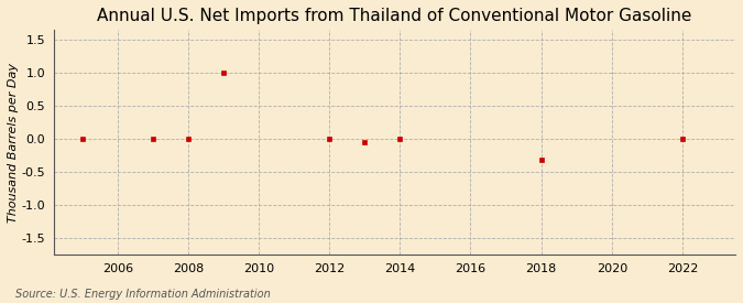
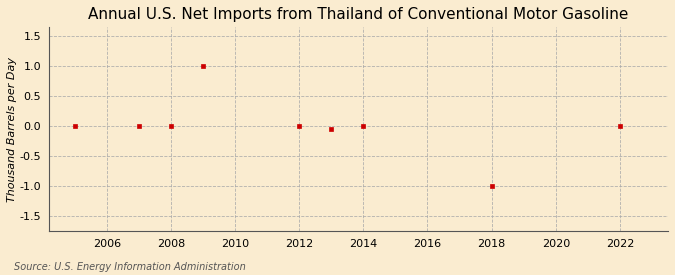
2018: -0.32 -> -1.00
